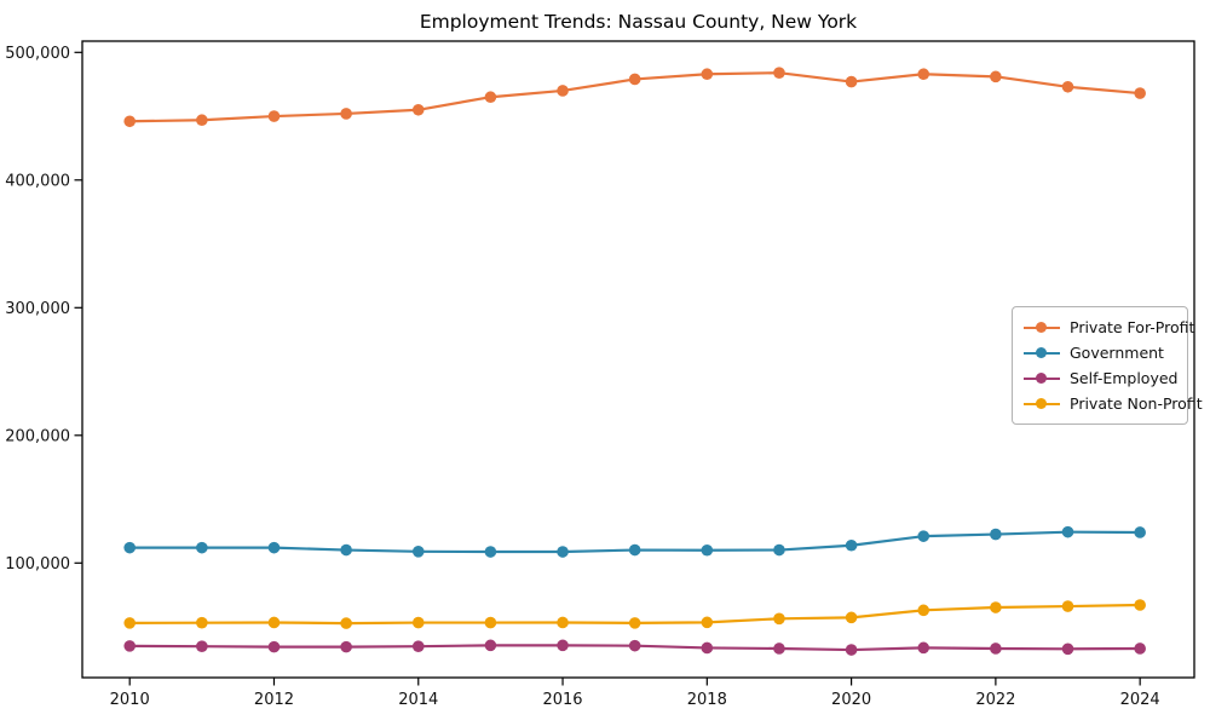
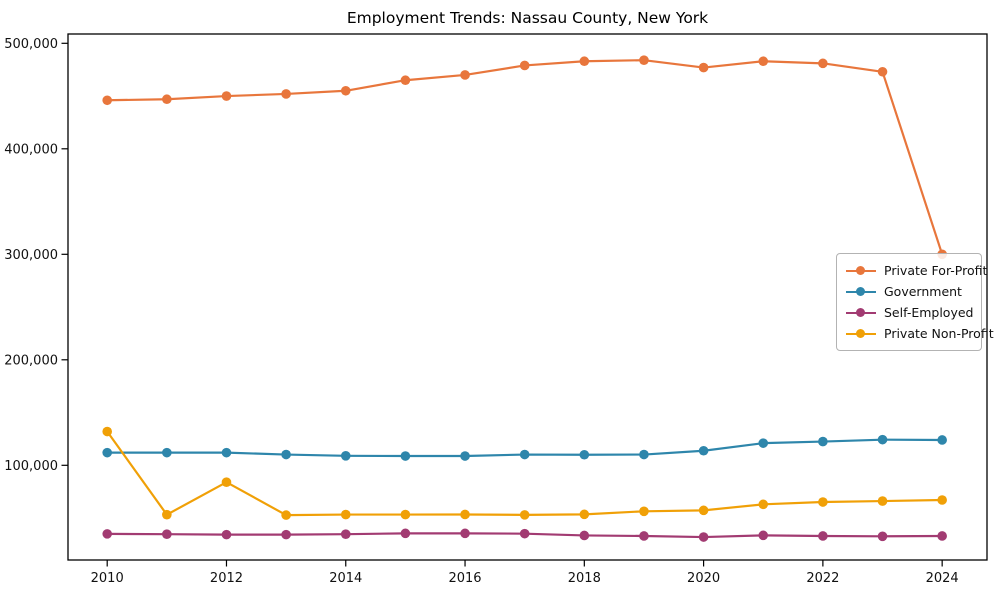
Private Non-Profit/2010: 53000 -> 132000
Private Non-Profit/2012: 53000 -> 84000
Private For-Profit/2024: 468000 -> 300000
